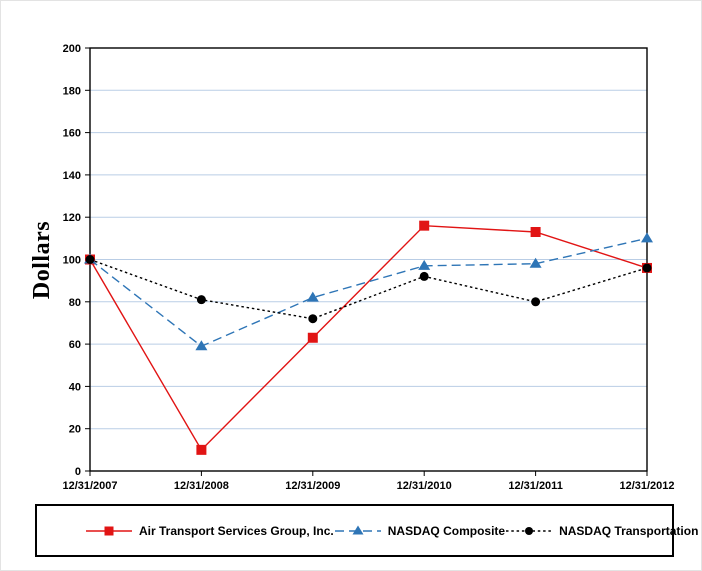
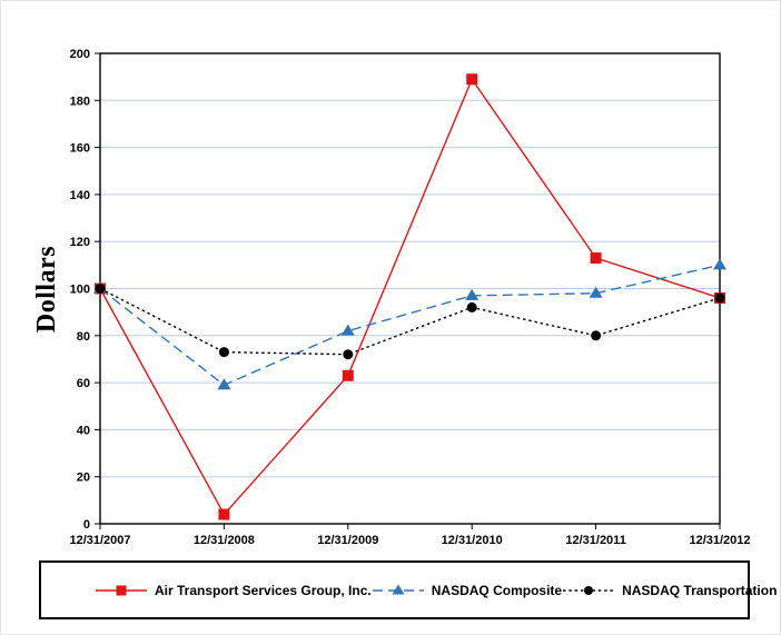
Air Transport Services Group, Inc./12/31/2008: 10 -> 4
NASDAQ Transportation/12/31/2008: 81 -> 73
Air Transport Services Group, Inc./12/31/2010: 116 -> 189
